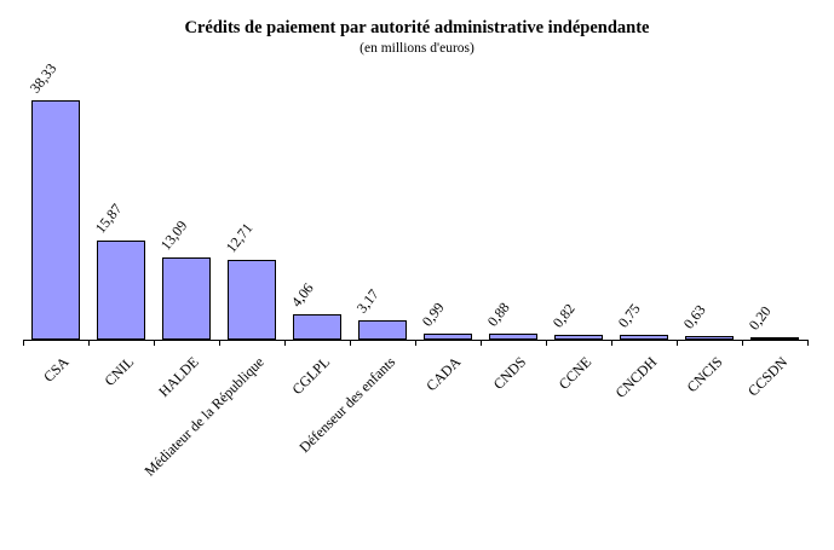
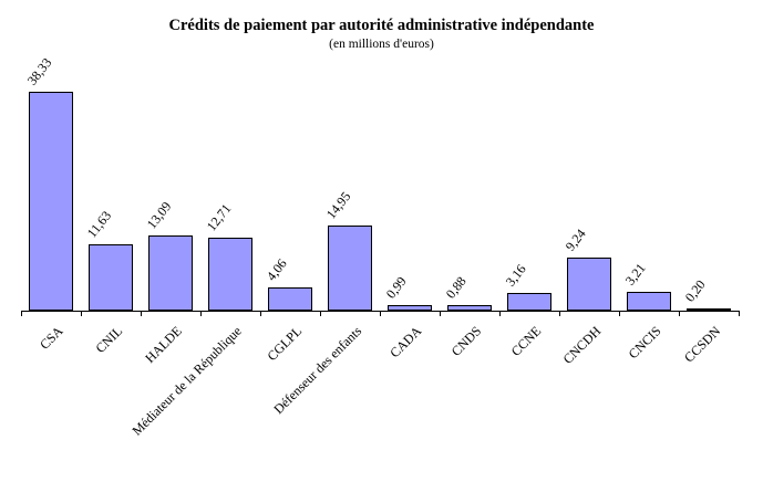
CNIL: 15,87 -> 11,63
Défenseur des enfants: 3,17 -> 14,95
CCNE: 0,82 -> 3,16
CNCDH: 0,75 -> 9,24
CNCIS: 0,63 -> 3,21
